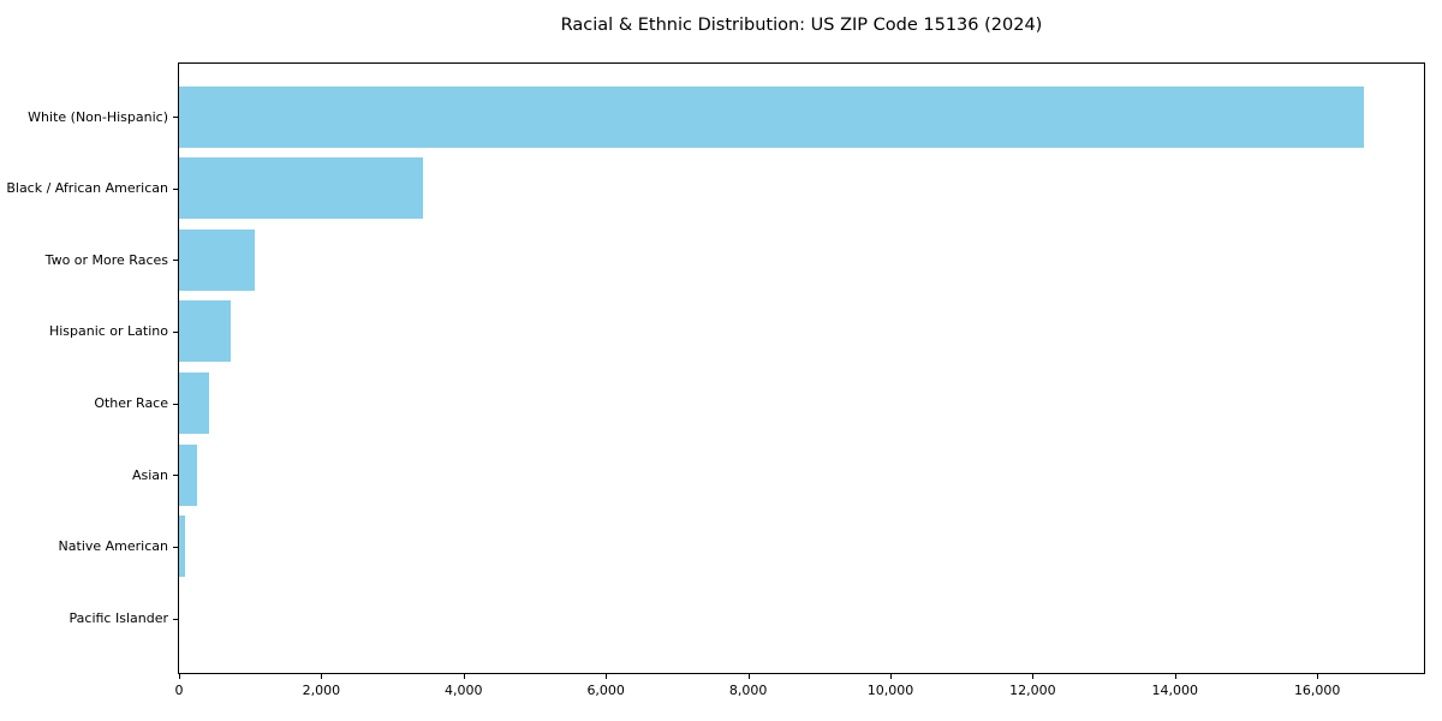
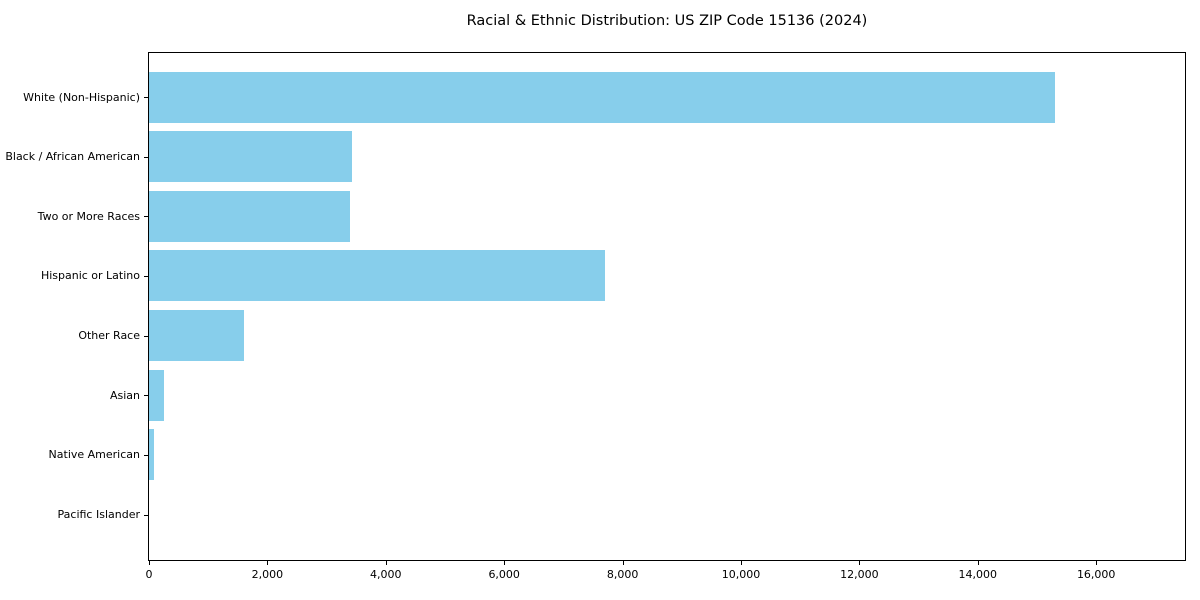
White (Non-Hispanic): 16600 -> 15300
Two or More Races: 1100 -> 3400
Hispanic or Latino: 700 -> 7700
Other Race: 400 -> 1600
